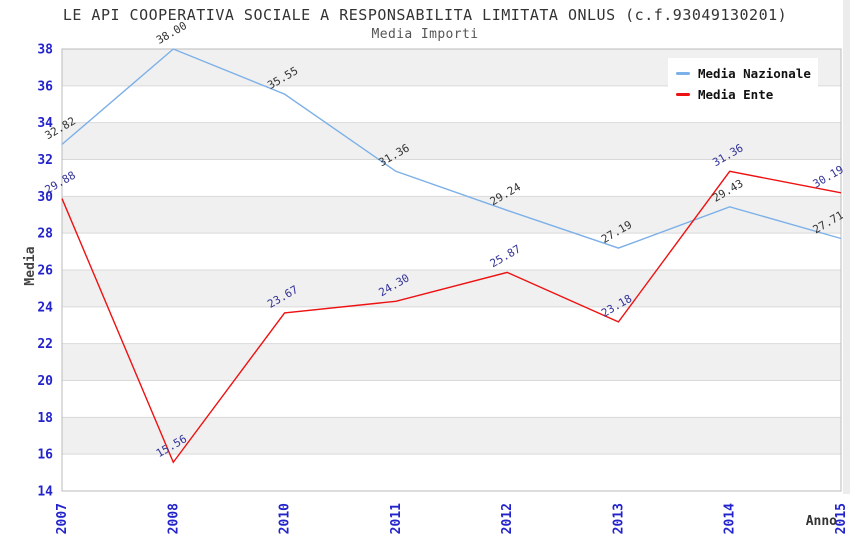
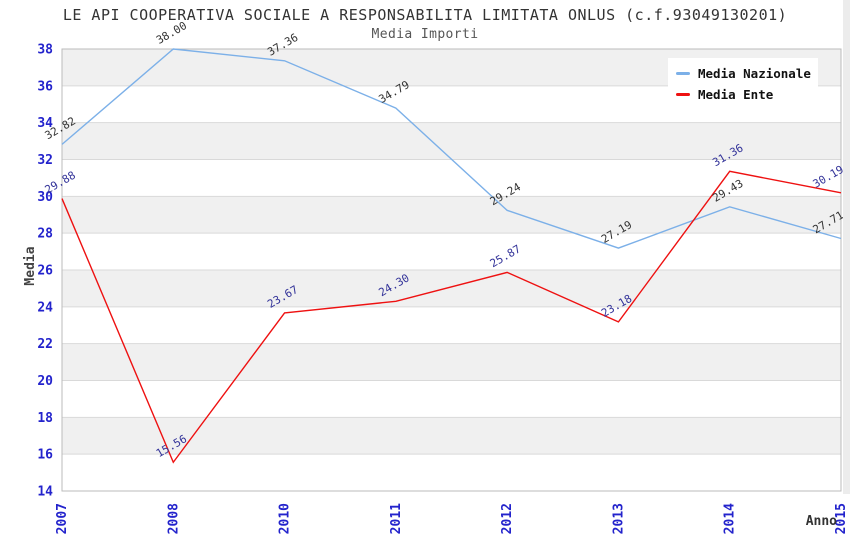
Media Nazionale/2010: 35.55 -> 37.36
Media Nazionale/2011: 31.36 -> 34.79
